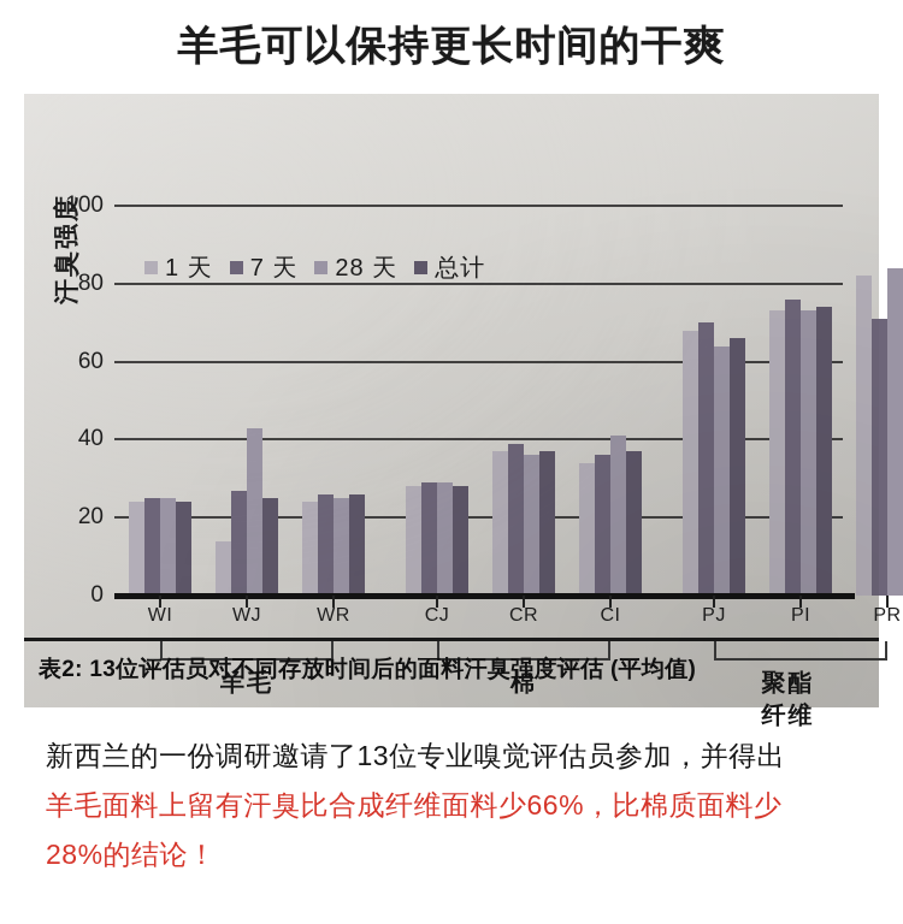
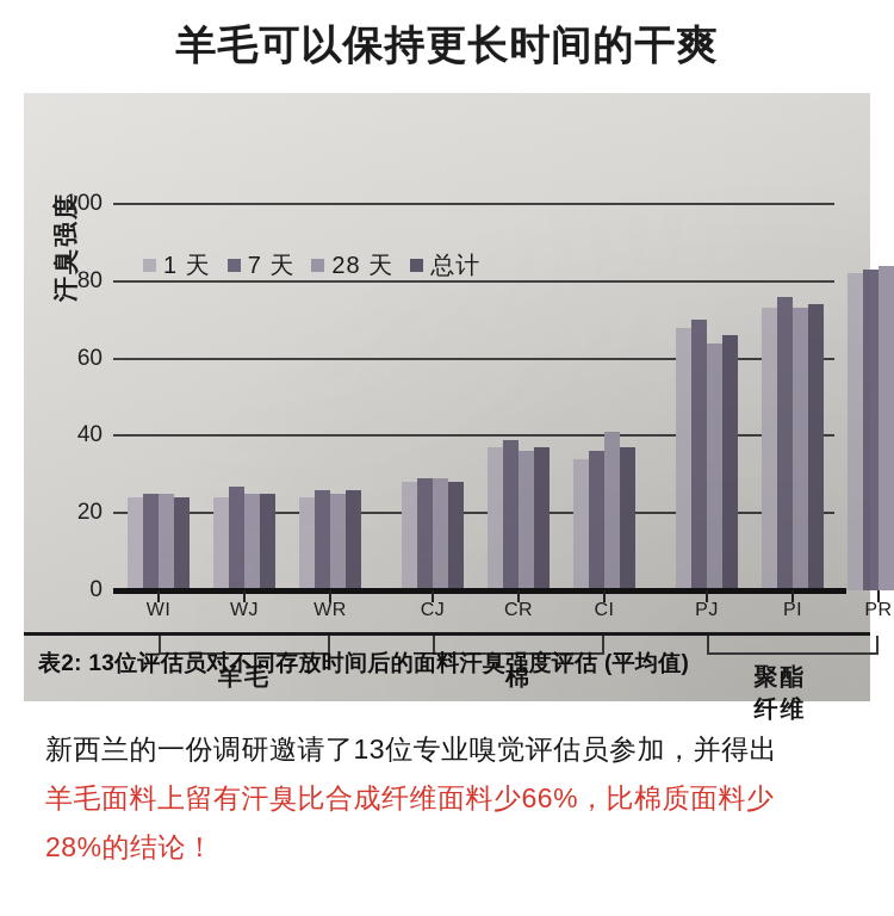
1 天/WJ: 14 -> 24
28 天/WJ: 43 -> 25
7 天/PR: 71 -> 83
